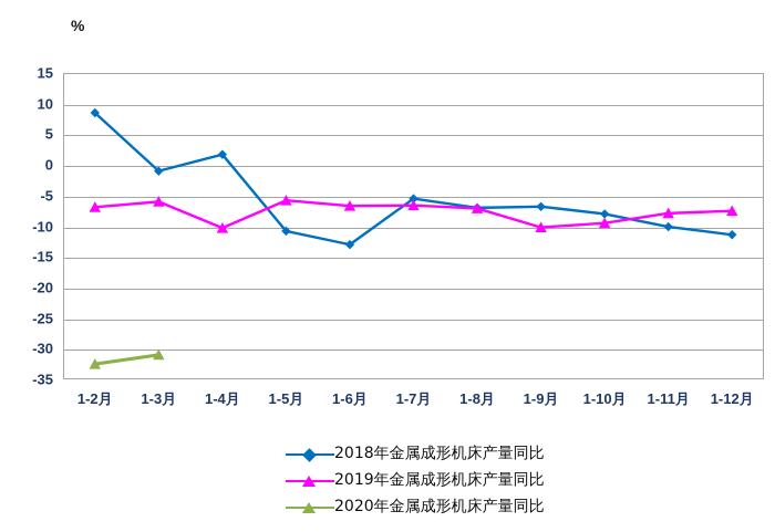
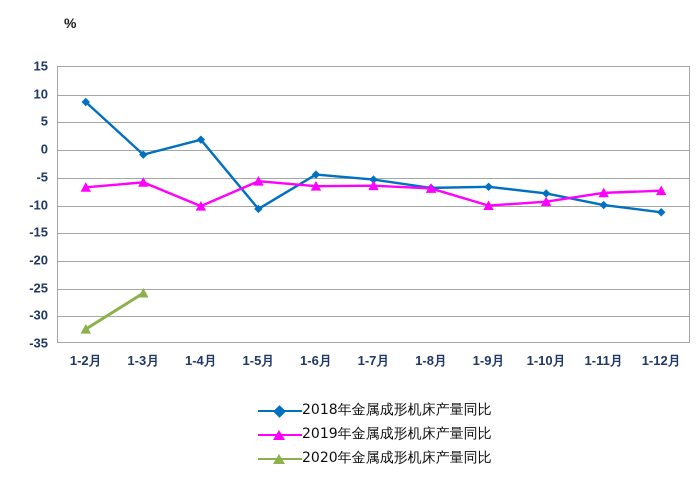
2020年金属成形机床产量同比/1-3月: -31 -> -26
2018年金属成形机床产量同比/1-6月: -13 -> -5
